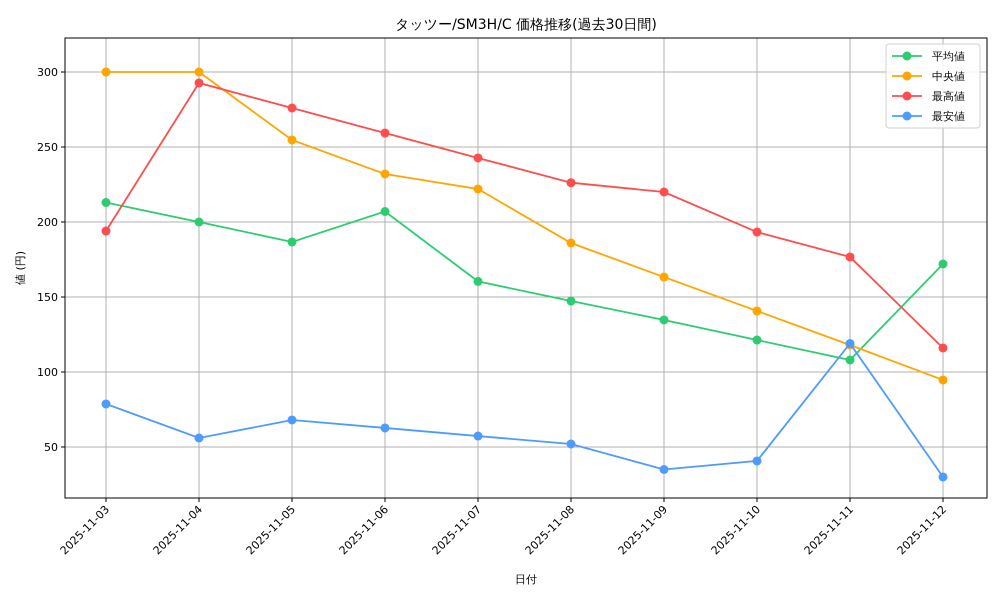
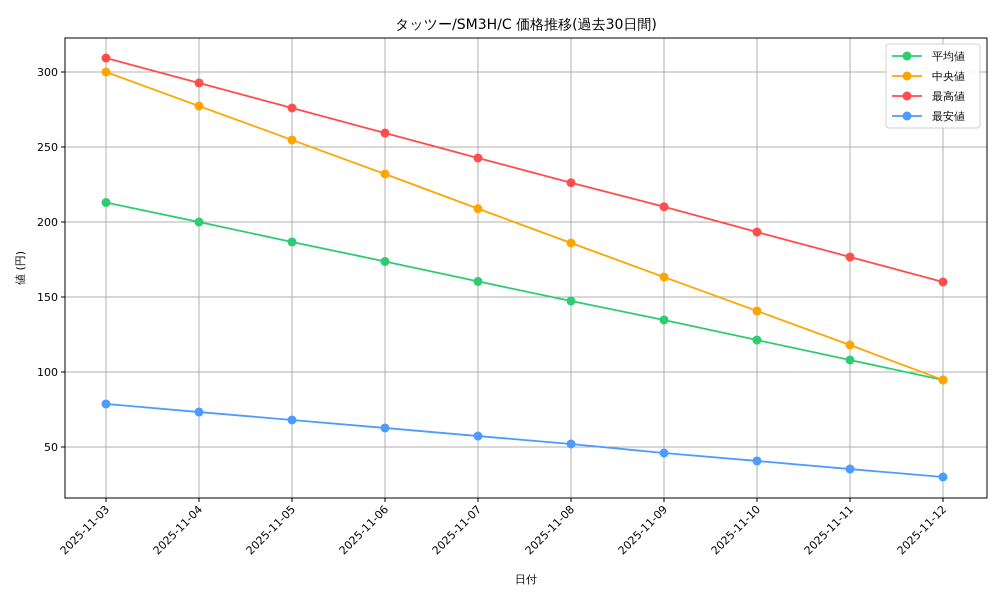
最高値/2025-11-03: 194 -> 309
中央値/2025-11-04: 300 -> 277
最安値/2025-11-04: 56 -> 73
平均値/2025-11-06: 207 -> 174
中央値/2025-11-07: 222 -> 209
最高値/2025-11-09: 220 -> 210
最安値/2025-11-09: 35 -> 46
最安値/2025-11-11: 119 -> 35
平均値/2025-11-12: 172 -> 95
最高値/2025-11-12: 116 -> 160
